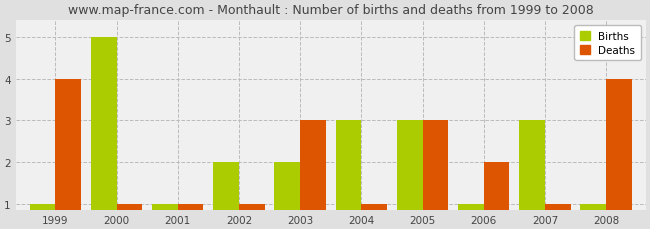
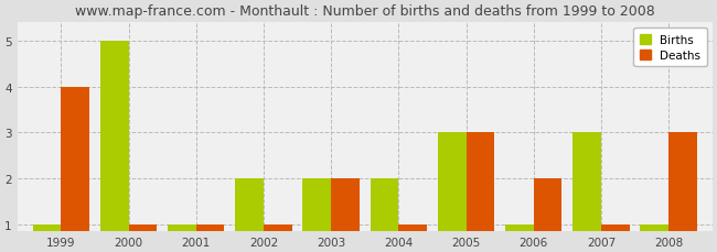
Deaths/2003: 3 -> 2
Births/2004: 3 -> 2
Deaths/2008: 4 -> 3
